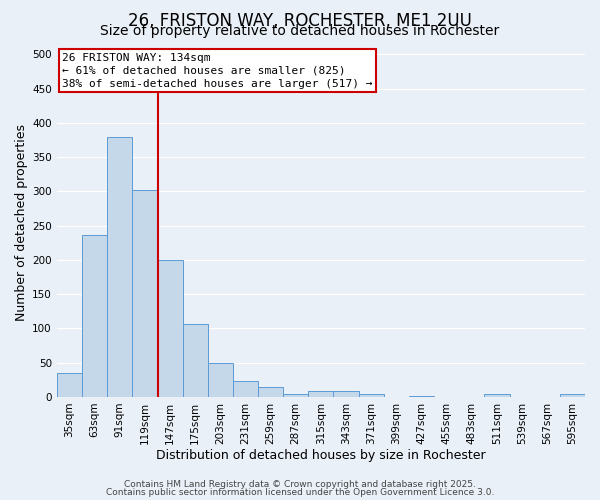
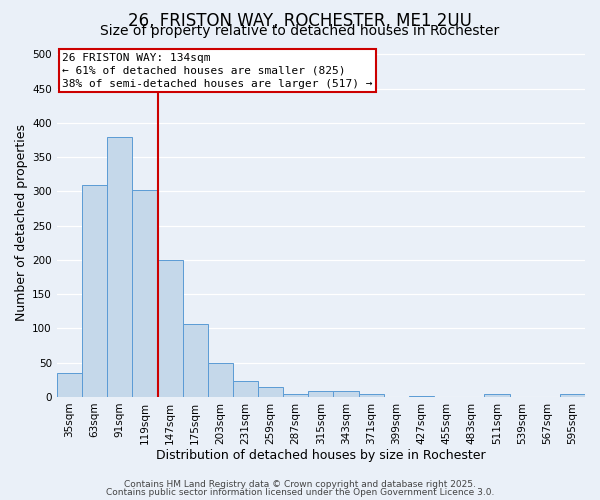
63sqm: 237 -> 310
